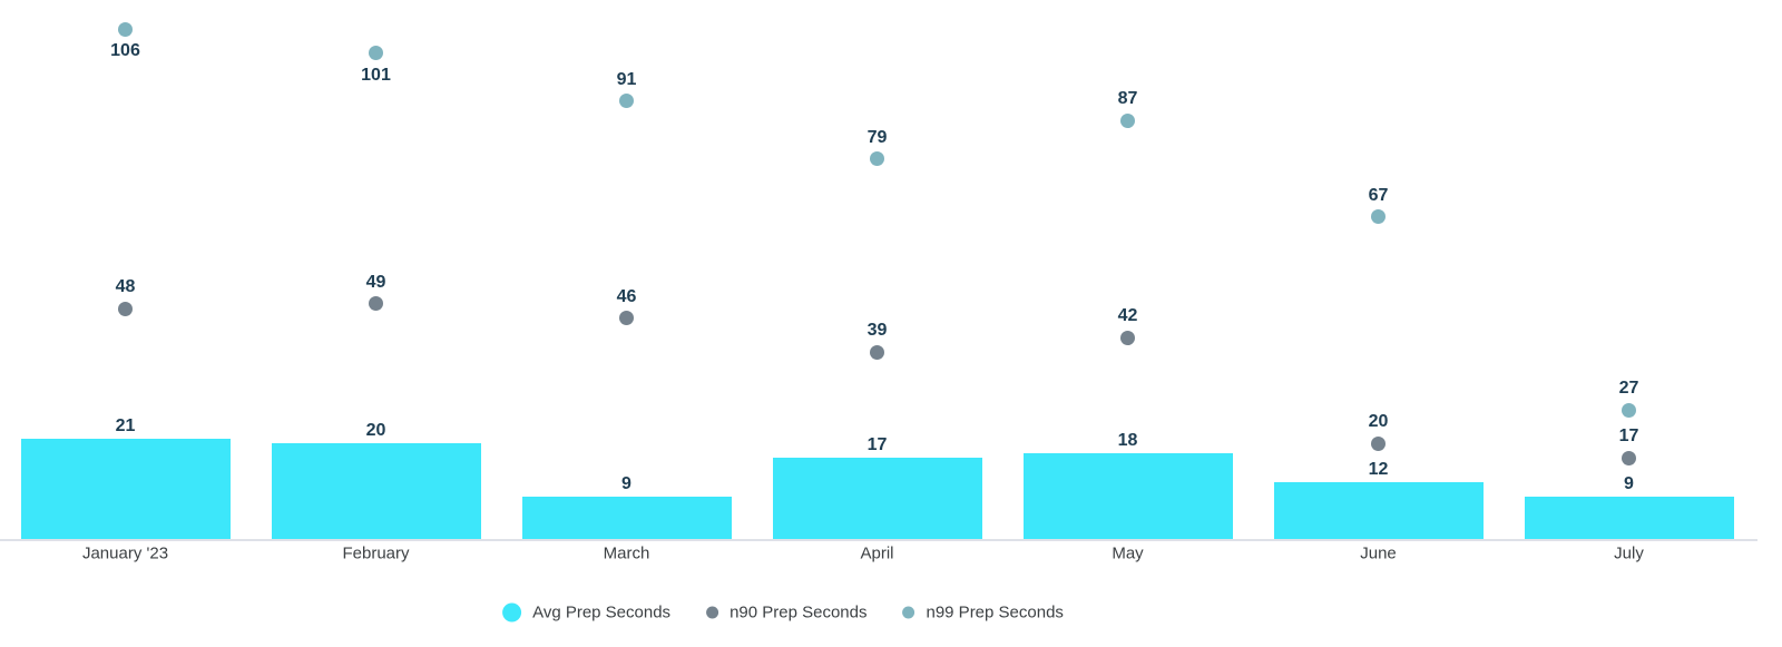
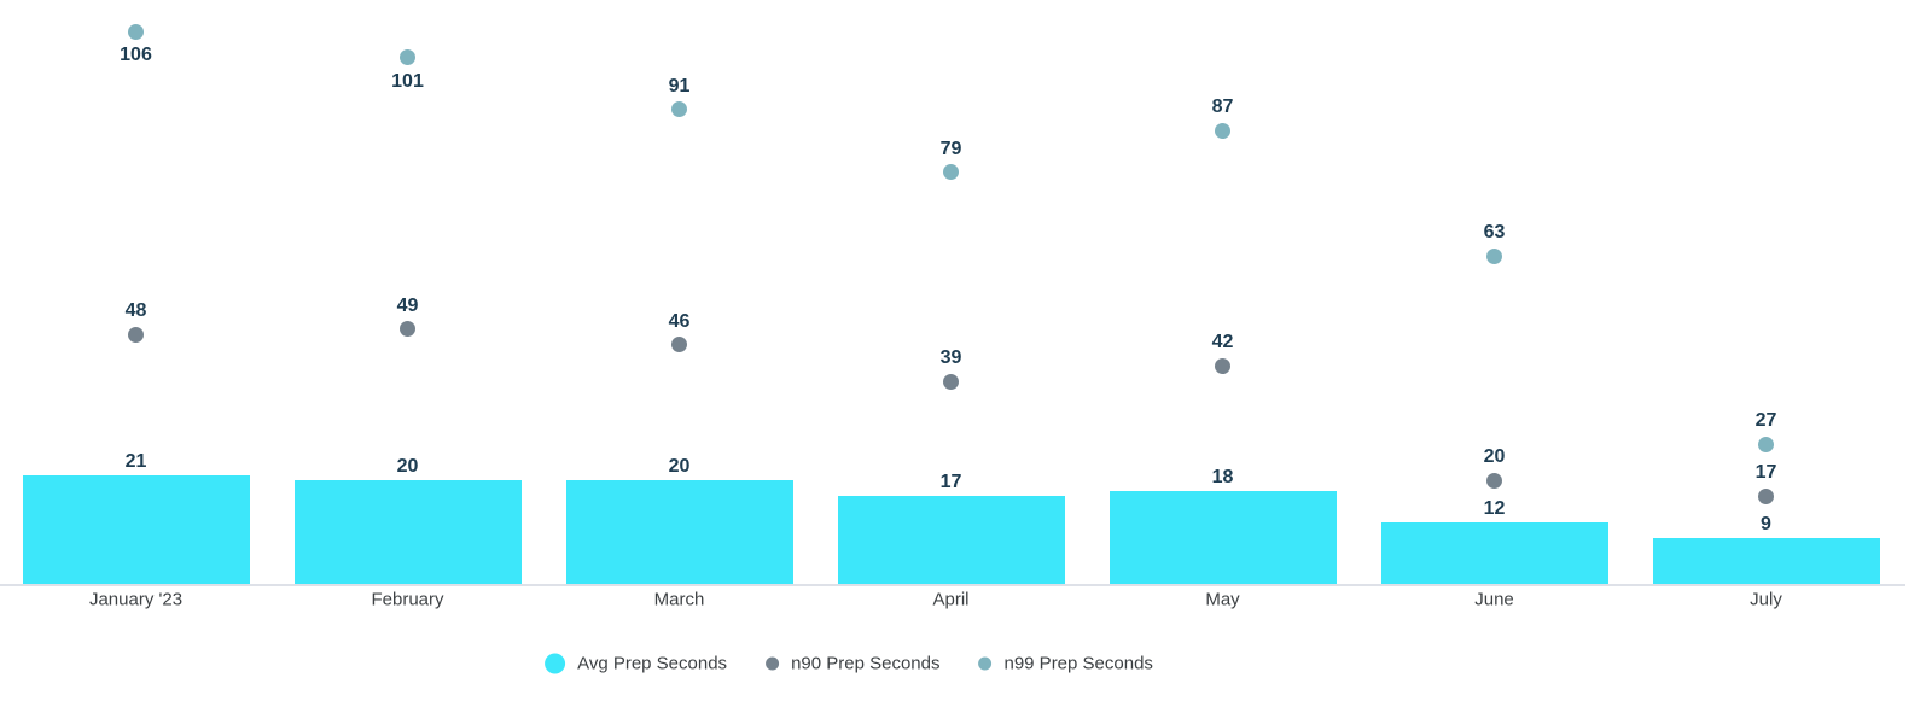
Avg Prep Seconds/March: 9 -> 20
n99 Prep Seconds/June: 67 -> 63
